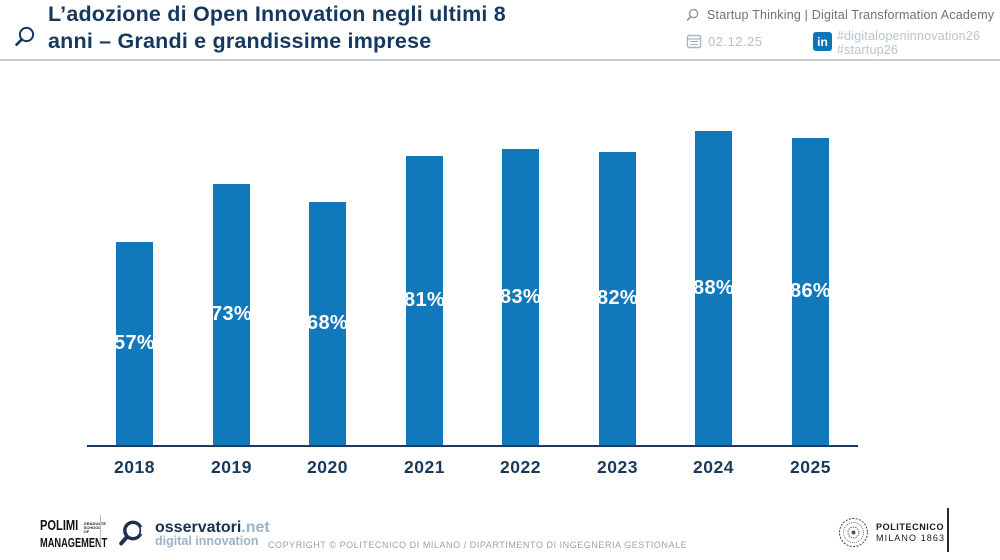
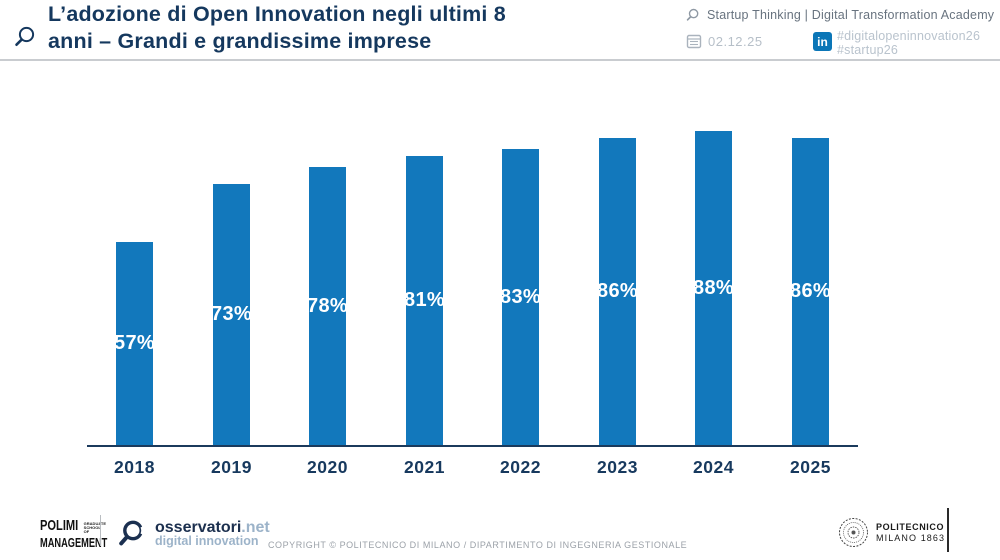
2020: 68% -> 78%
2023: 82% -> 86%
